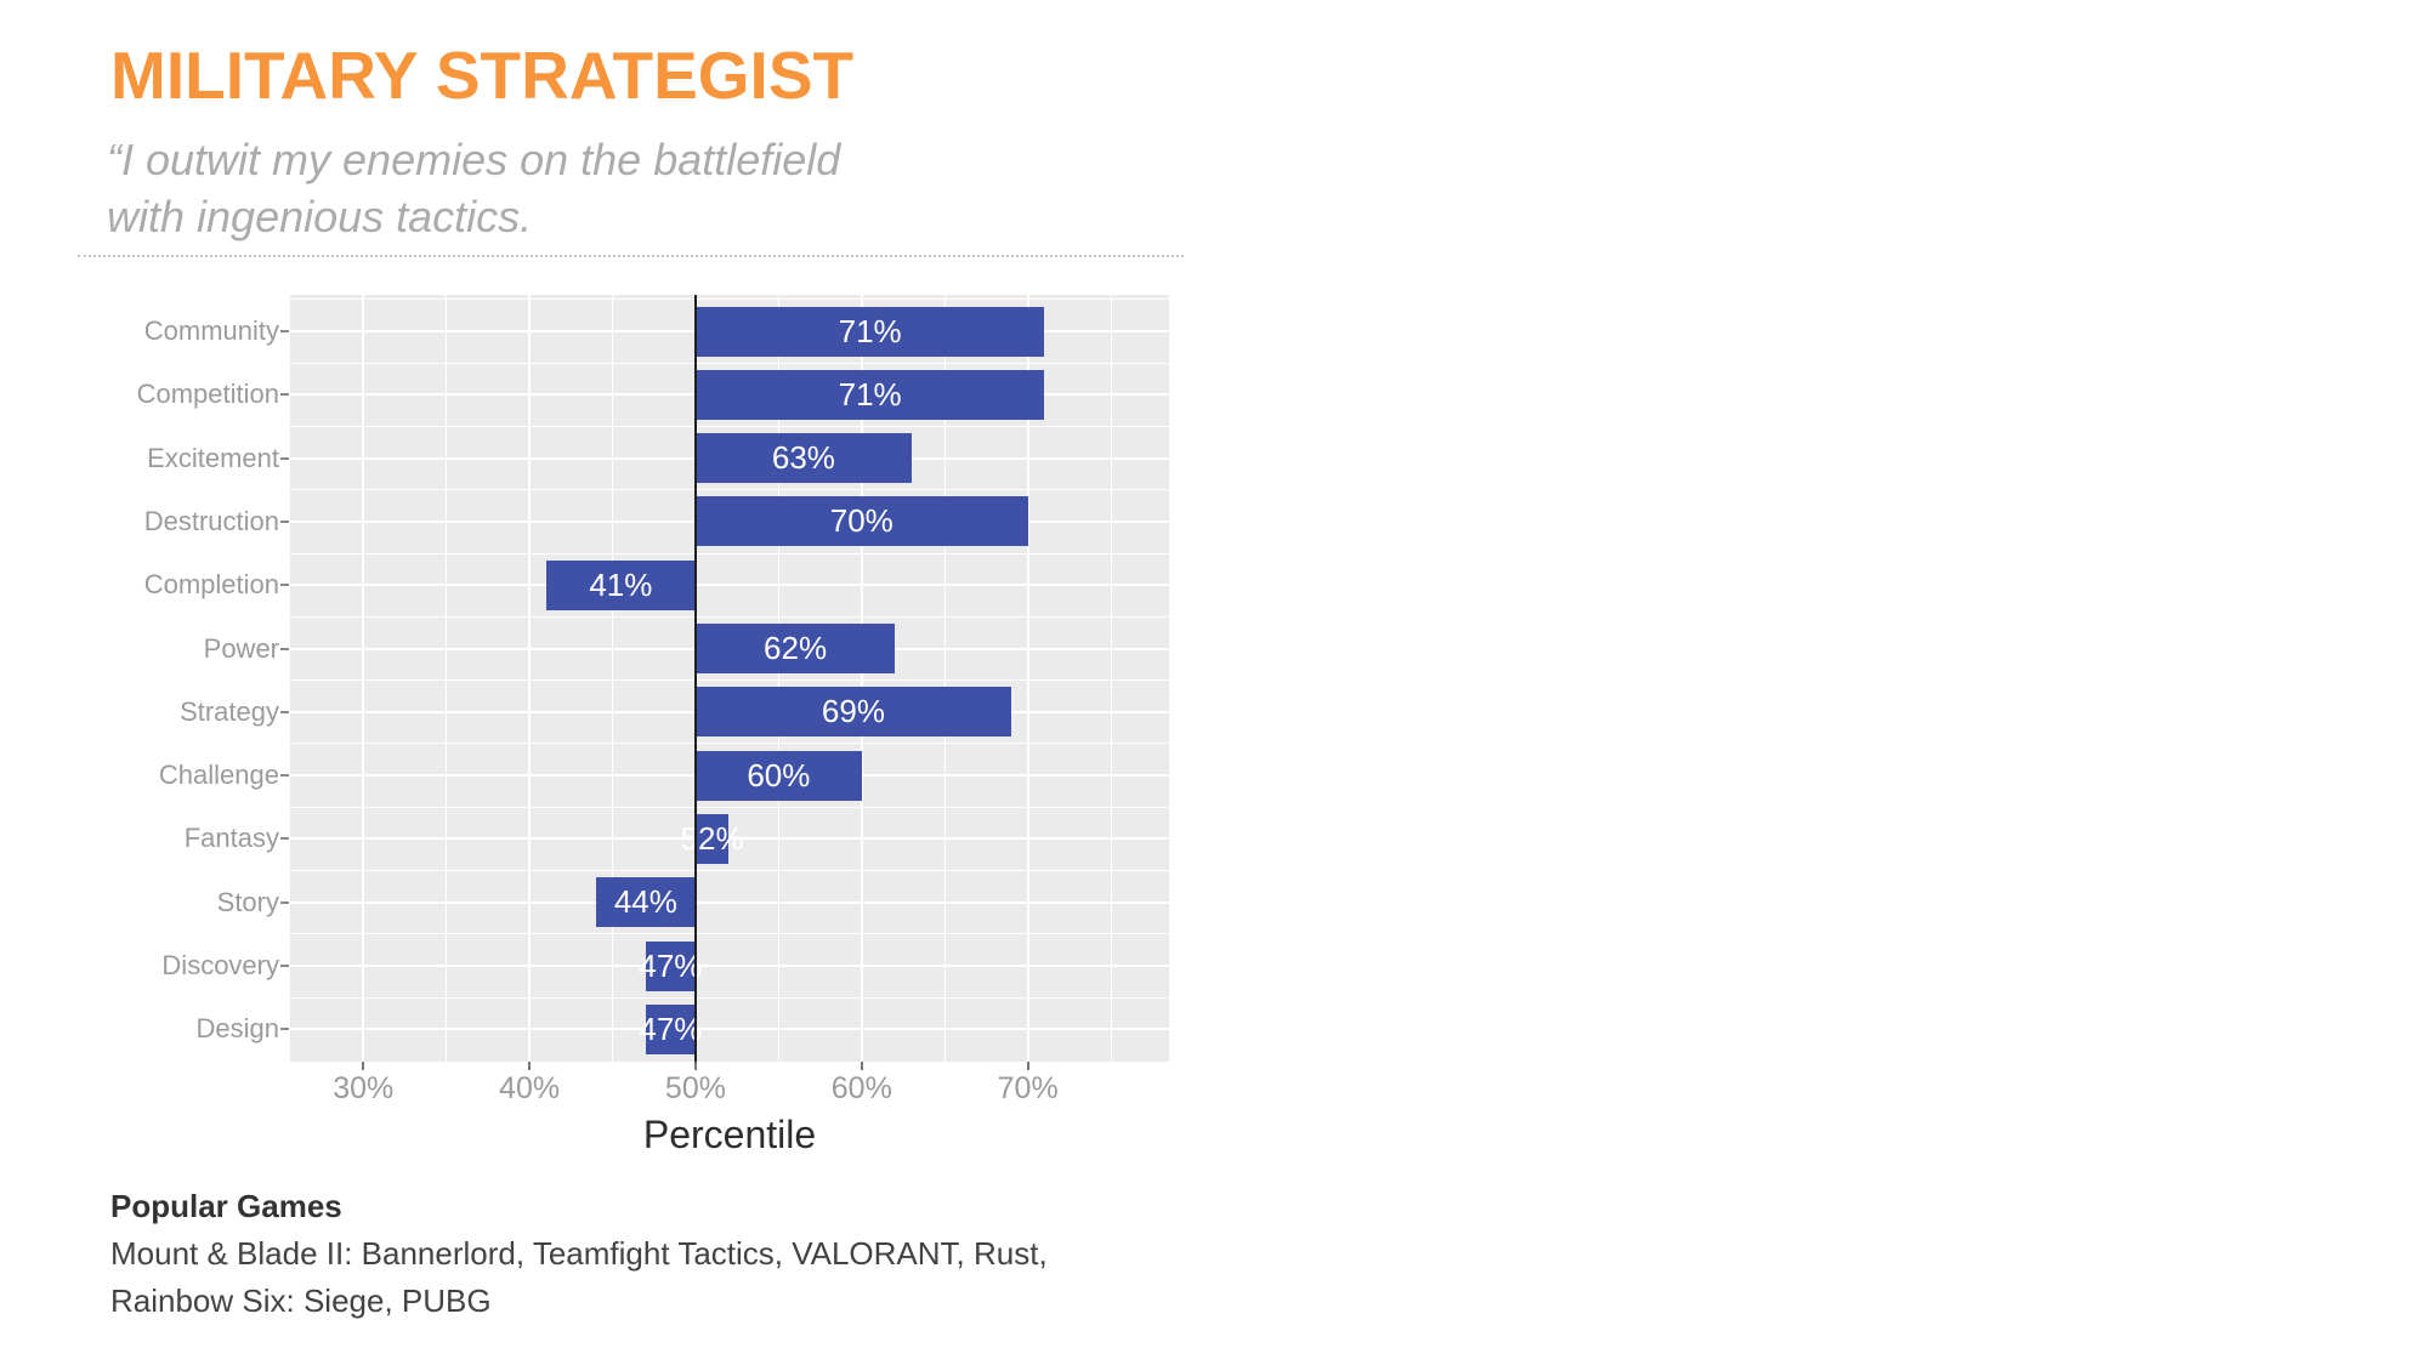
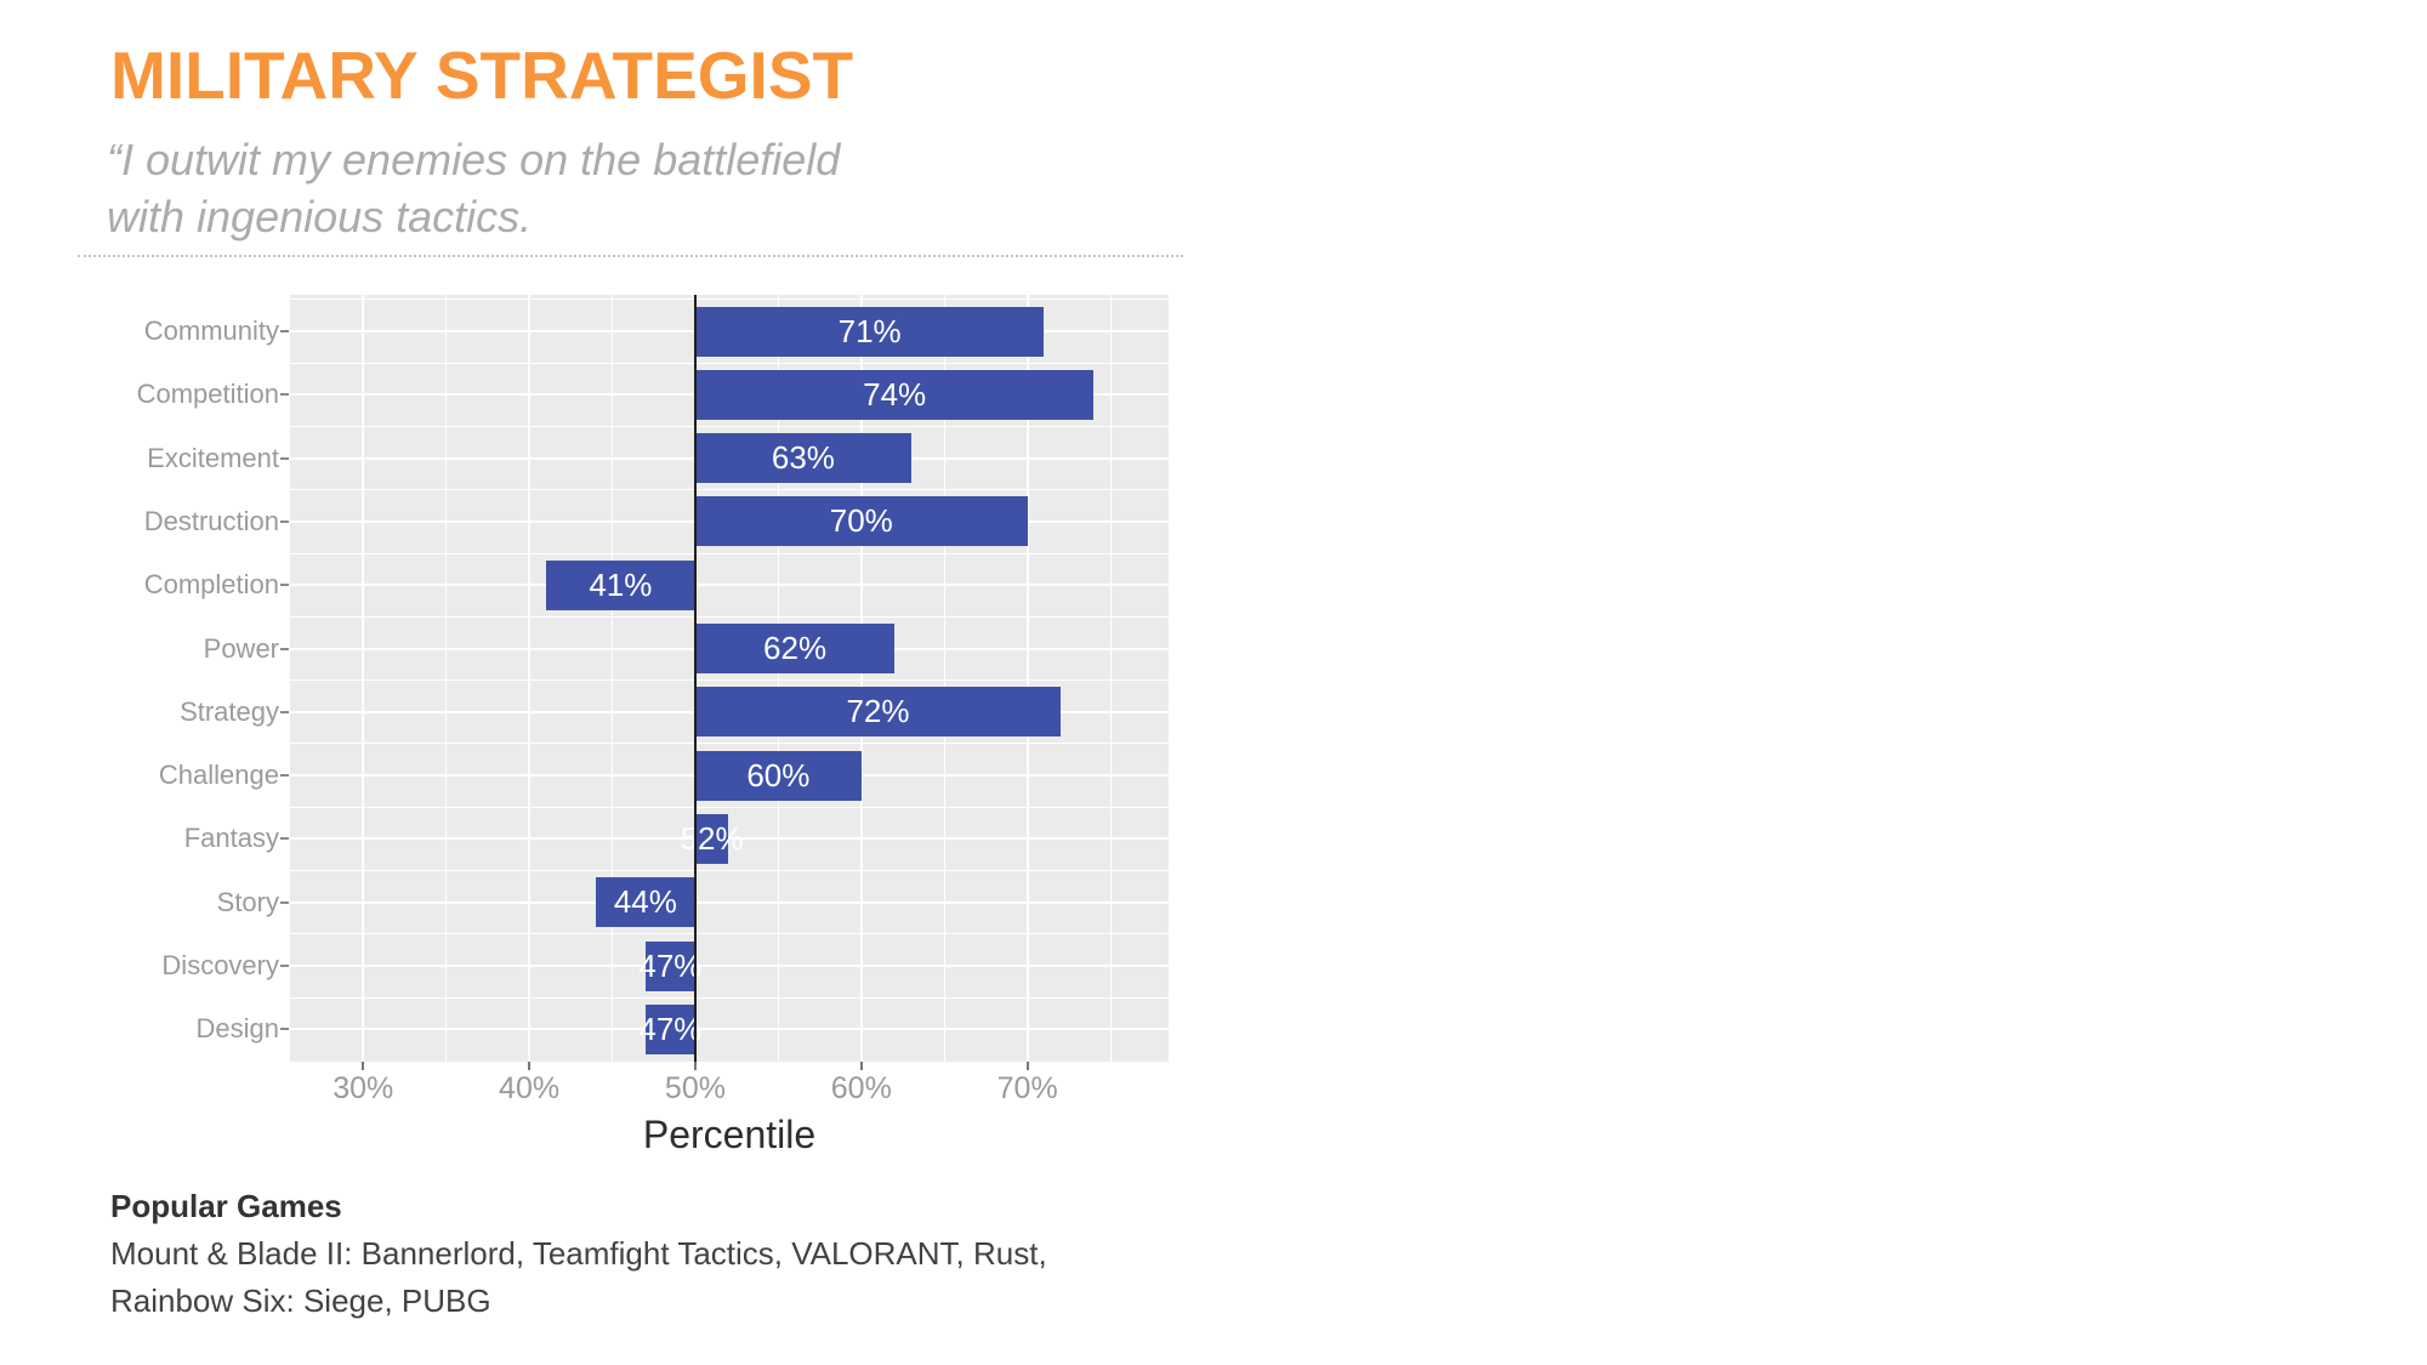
Competition: 71% -> 74%
Strategy: 69% -> 72%
